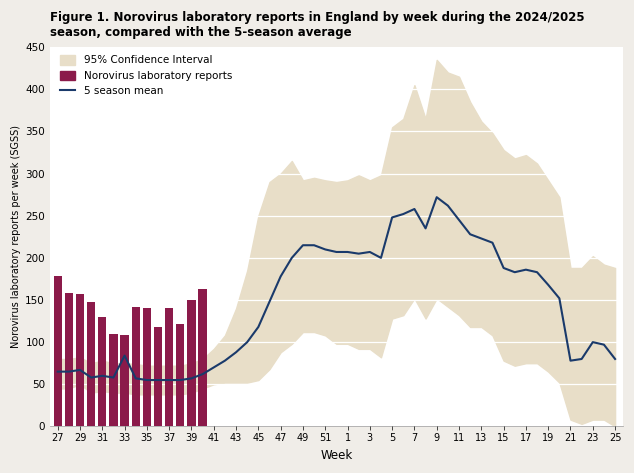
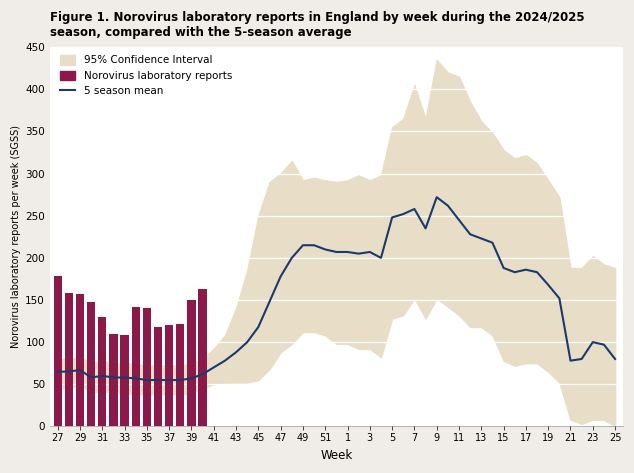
5 season mean/33: 84 -> 58
Norovirus laboratory reports/37: 140 -> 120
